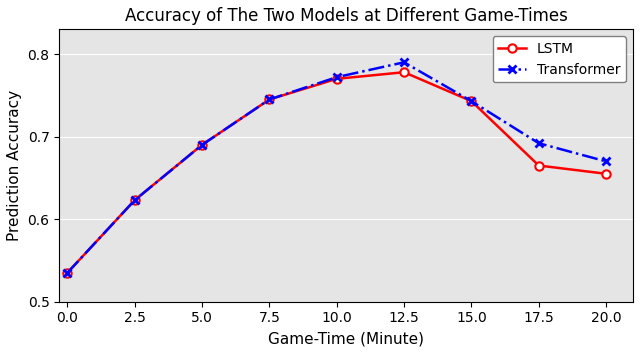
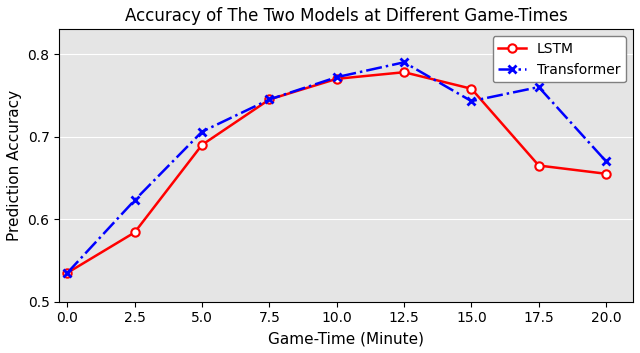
LSTM/2.5: 0.623 -> 0.584
Transformer/5.0: 0.690 -> 0.706
LSTM/15.0: 0.743 -> 0.758
Transformer/17.5: 0.692 -> 0.760
